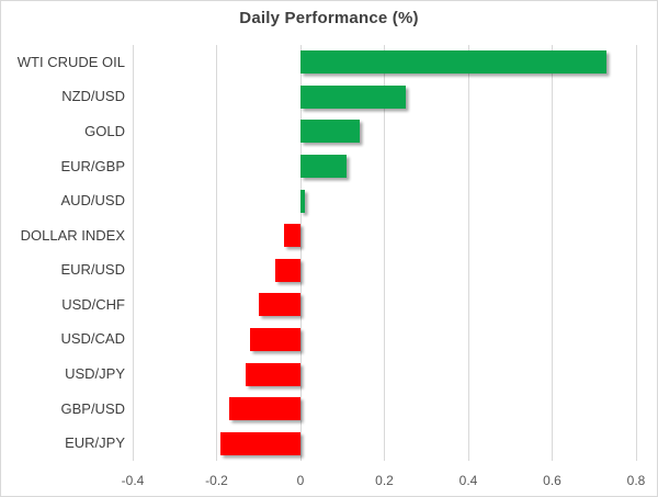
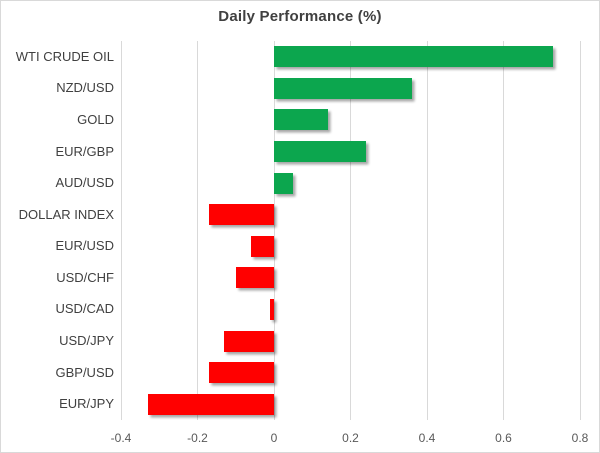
NZD/USD: 0.25 -> 0.36
EUR/GBP: 0.11 -> 0.24
AUD/USD: 0.01 -> 0.05
DOLLAR INDEX: -0.04 -> -0.17
USD/CAD: -0.12 -> -0.01
EUR/JPY: -0.19 -> -0.33
